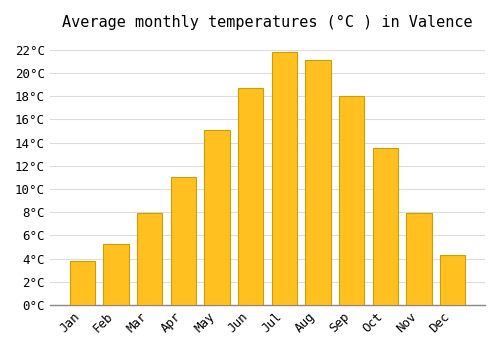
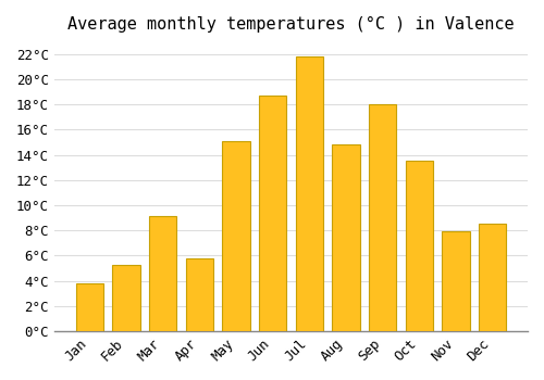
Mar: 7.9°C -> 9.1°C
Apr: 11.0°C -> 5.8°C
Aug: 21.1°C -> 14.8°C
Dec: 4.3°C -> 8.5°C
